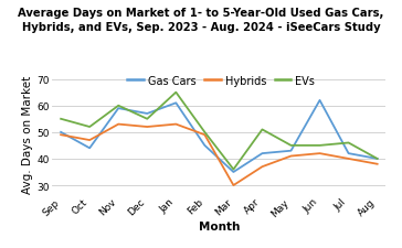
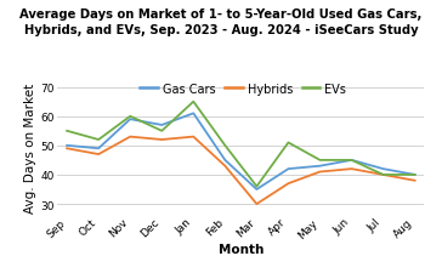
Gas Cars/Oct: 44 -> 49
Hybrids/Feb: 49 -> 43
Gas Cars/Jun: 62 -> 45
EVs/Jul: 46 -> 40
